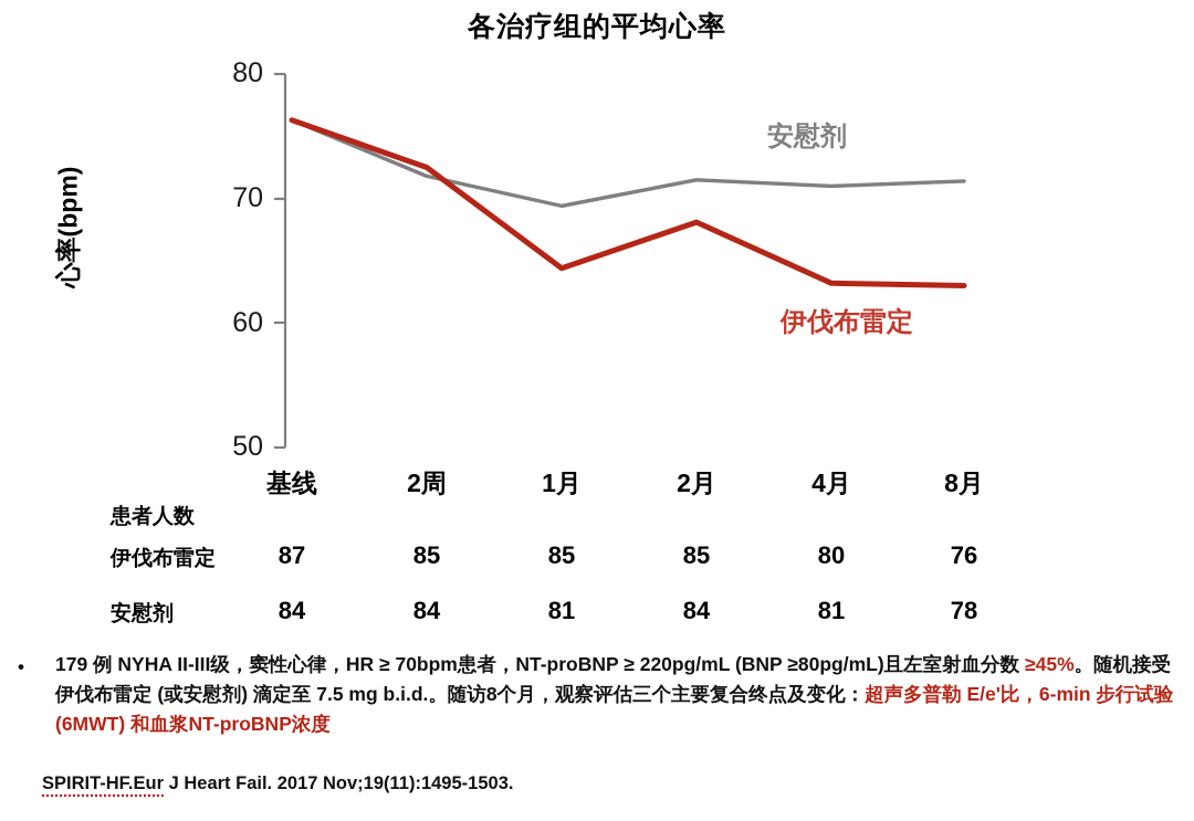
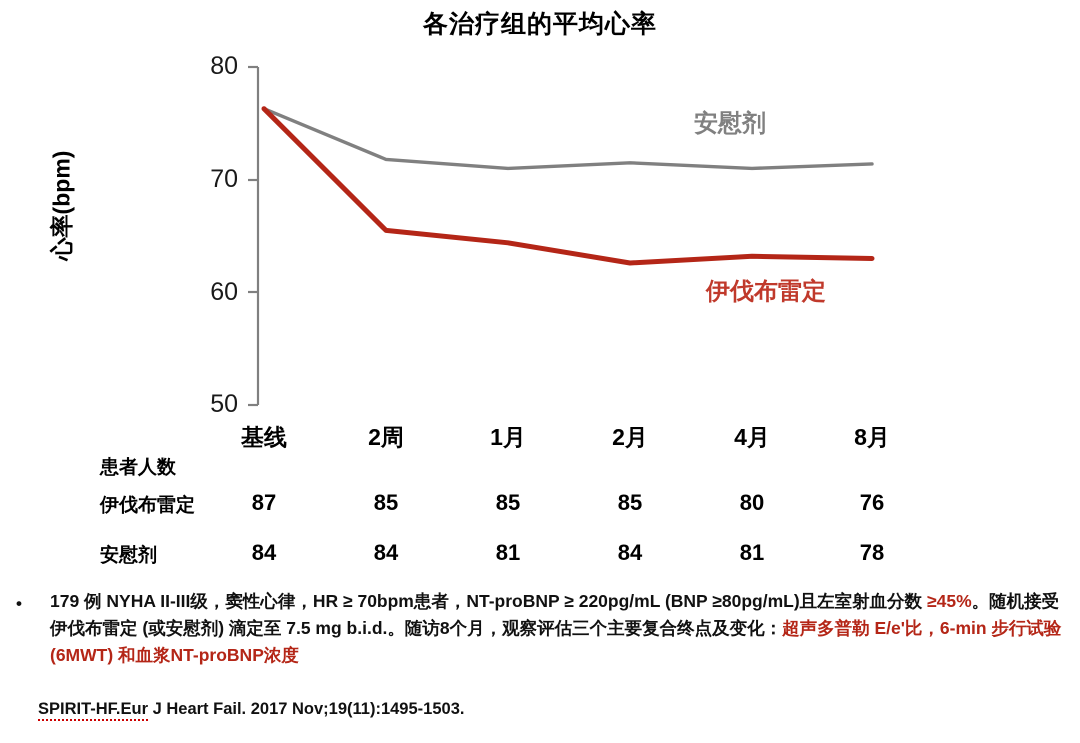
伊伐布雷定/2周: 72.5 -> 65.5
安慰剂/1月: 69.4 -> 71.0
伊伐布雷定/2月: 68.1 -> 62.6
